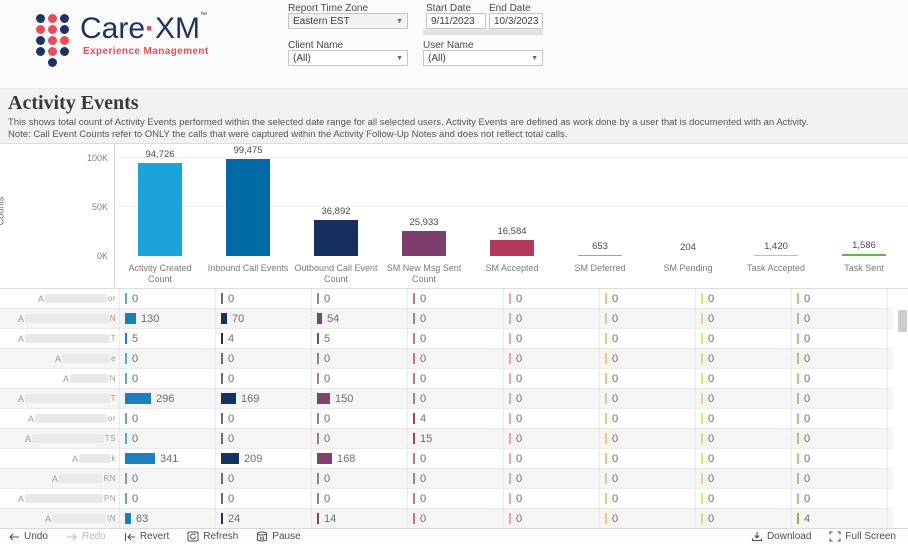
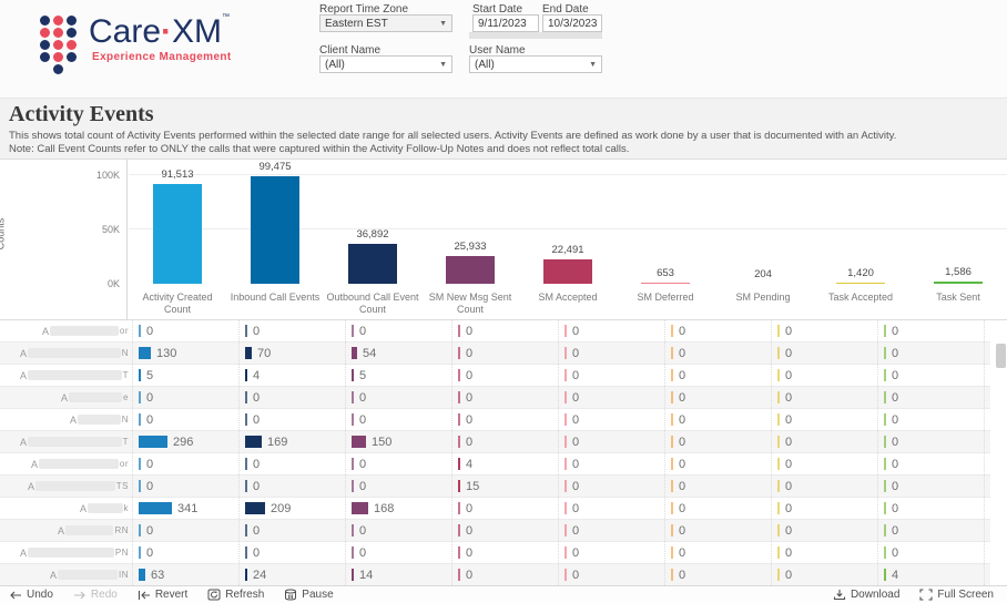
Activity Created Count: 94,726 -> 91,513
SM Accepted: 16,584 -> 22,491
